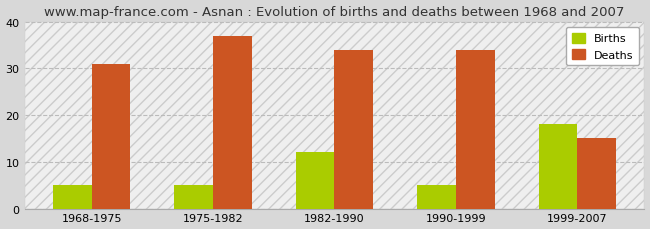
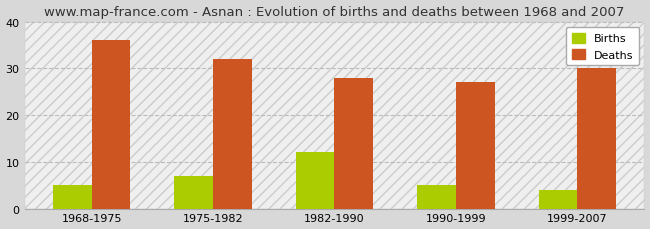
Deaths/1968-1975: 31 -> 36
Births/1975-1982: 5 -> 7
Deaths/1975-1982: 37 -> 32
Deaths/1982-1990: 34 -> 28
Deaths/1990-1999: 34 -> 27
Births/1999-2007: 18 -> 4
Deaths/1999-2007: 15 -> 30
